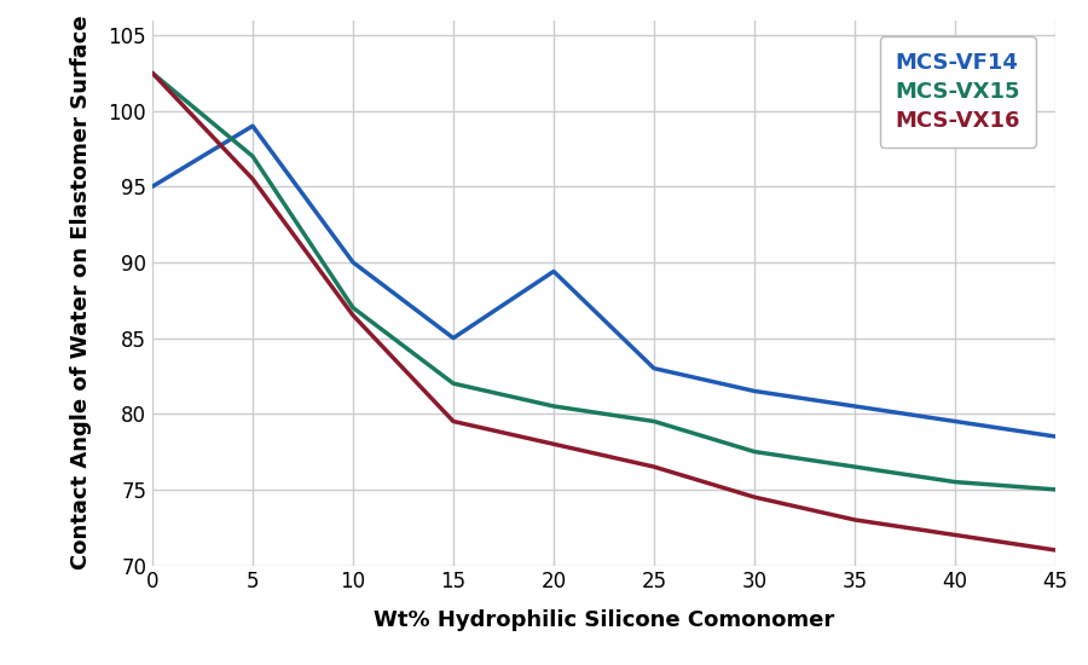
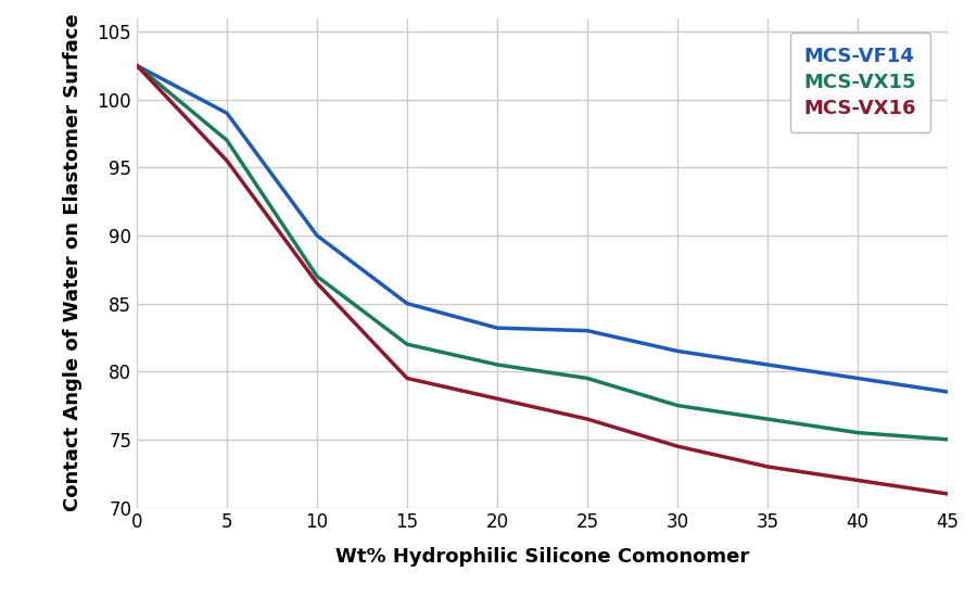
MCS-VF14/0: 95.0 -> 102.5
MCS-VF14/20: 89.4 -> 83.2
